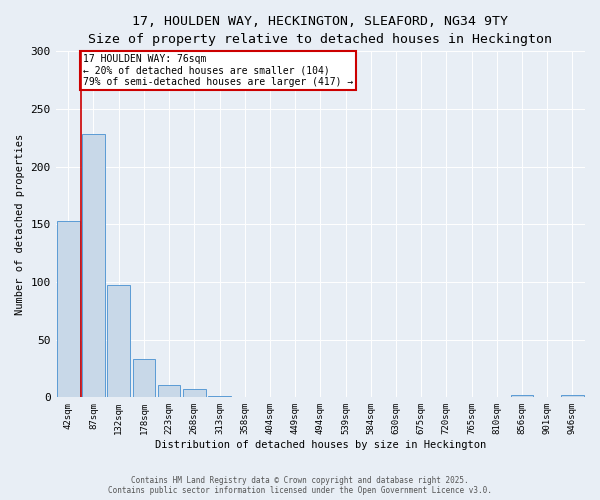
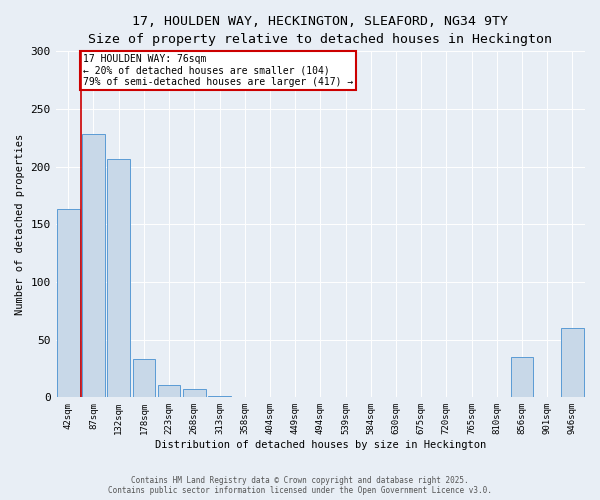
42sqm: 153 -> 163
132sqm: 97 -> 207
856sqm: 2 -> 35
946sqm: 2 -> 60
